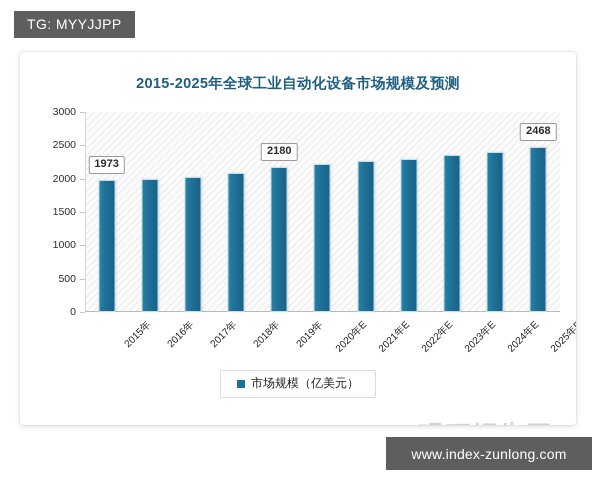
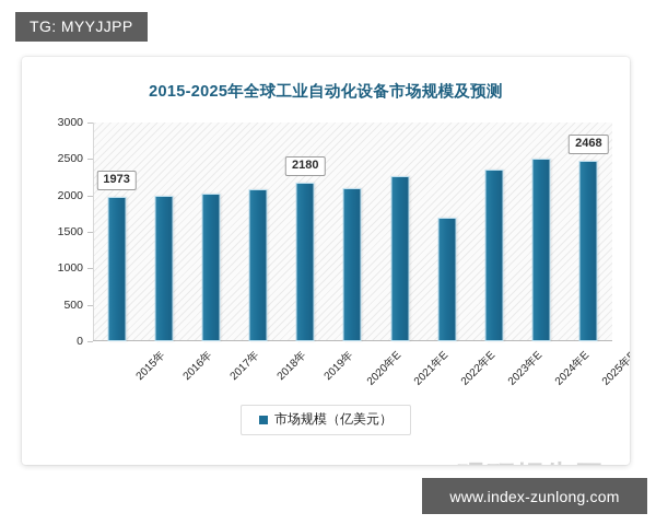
2020年E: 2200 -> 2100
2022年E: 2300 -> 1700
2024年E: 2400 -> 2500
